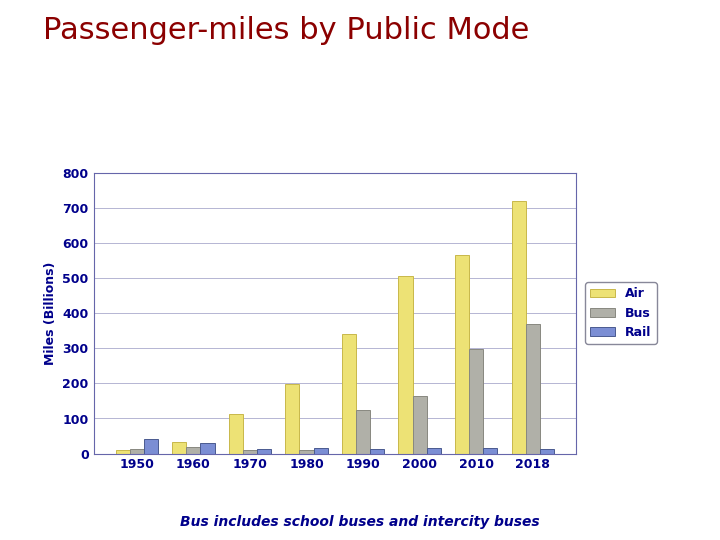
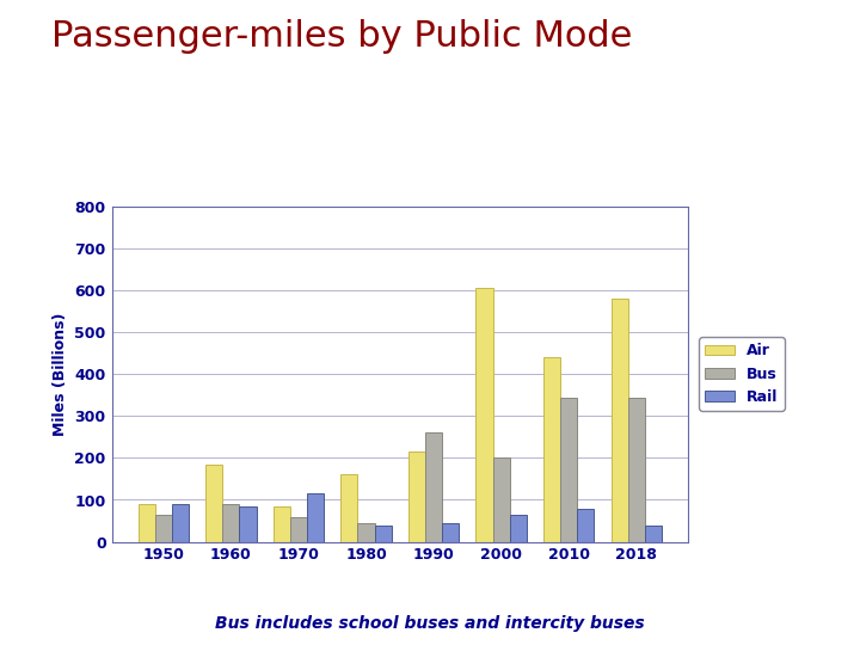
Air/1950: 10 -> 90
Bus/1950: 13 -> 65
Rail/1950: 42 -> 90
Air/1960: 34 -> 185
Bus/1960: 19 -> 90
Rail/1960: 29 -> 85
Air/1970: 113 -> 85
Bus/1970: 10 -> 60
Rail/1970: 14 -> 115
Air/1980: 198 -> 160
Bus/1980: 10 -> 45
Rail/1980: 15 -> 40
Air/1990: 340 -> 215
Bus/1990: 125 -> 260
Rail/1990: 13 -> 45
Air/2000: 507 -> 605
Bus/2000: 163 -> 200
Rail/2000: 16 -> 65
Air/2010: 565 -> 440
Bus/2010: 298 -> 345
Rail/2010: 16 -> 80
Air/2018: 720 -> 580
Bus/2018: 370 -> 345
Rail/2018: 14 -> 40
